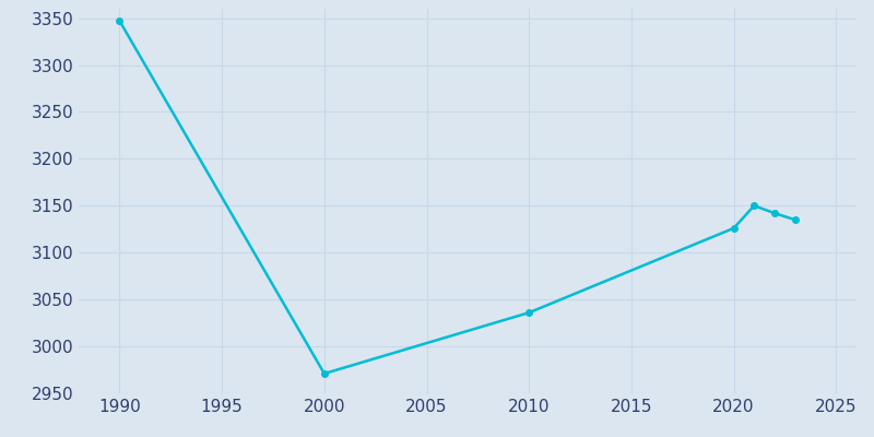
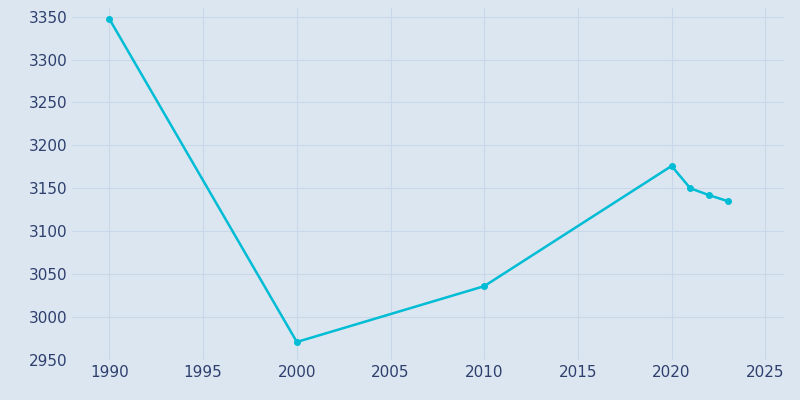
2020: 3126 -> 3176
